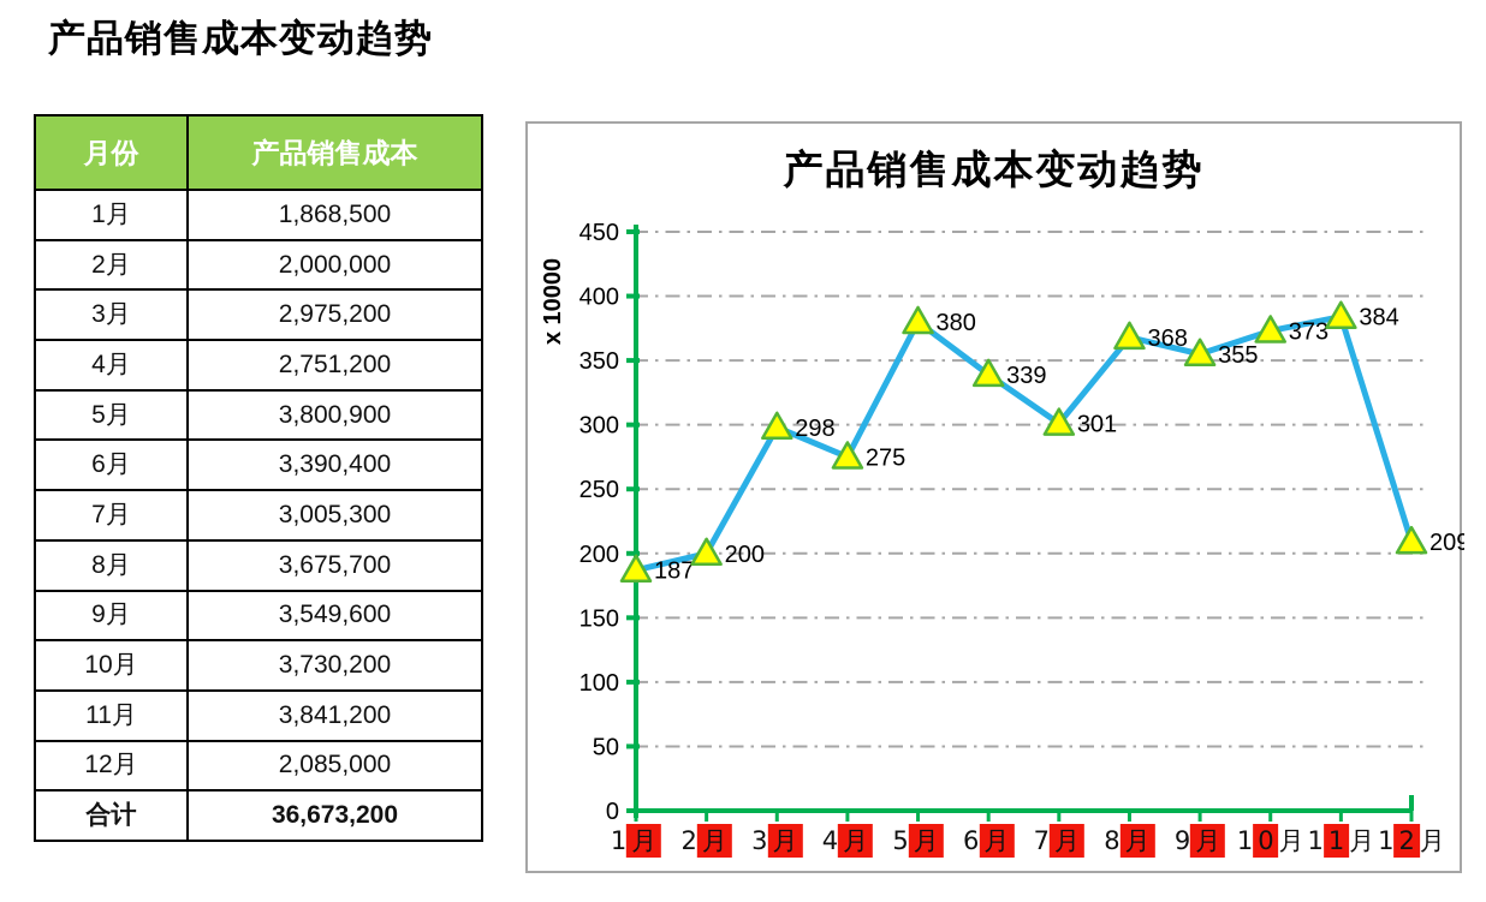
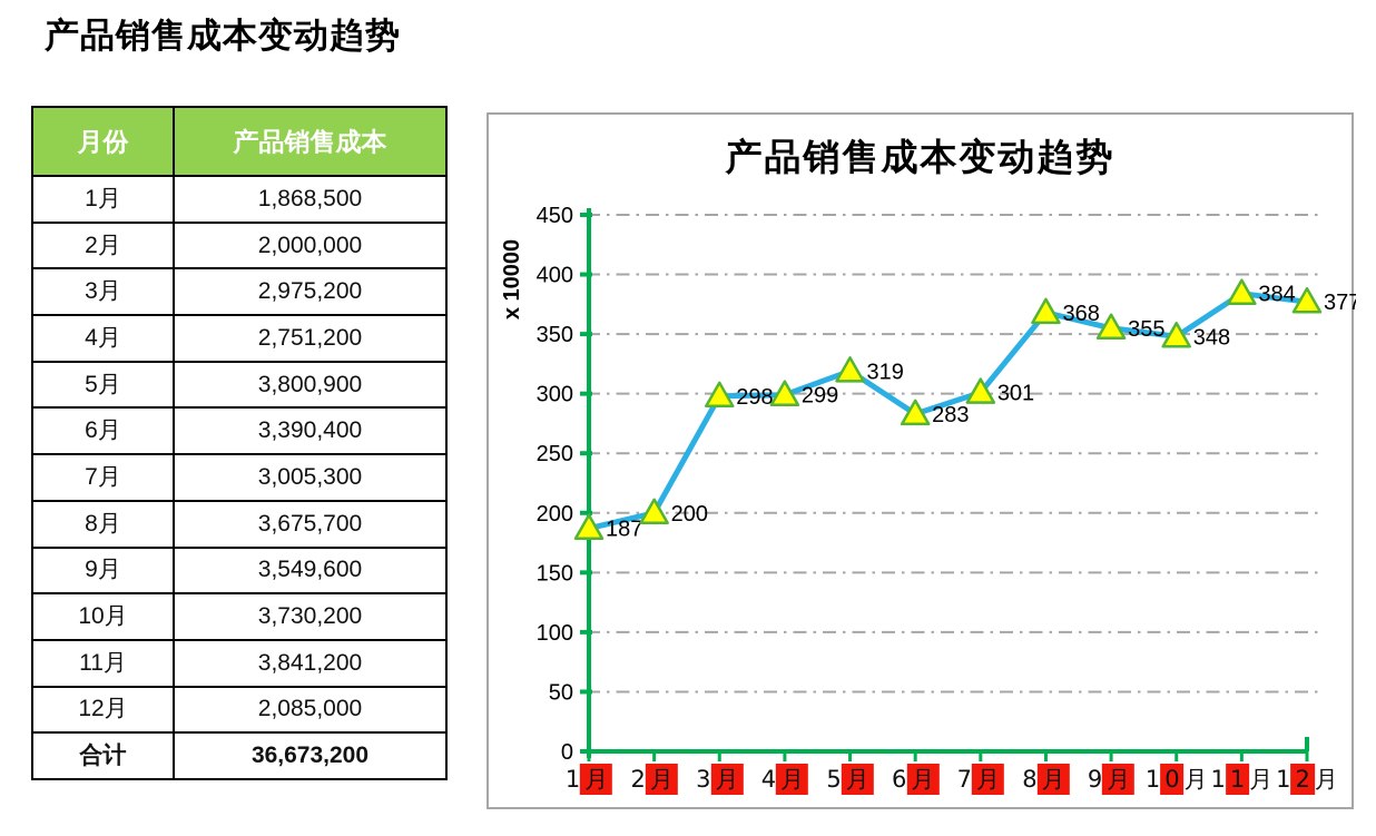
4月: 275 -> 299
5月: 380 -> 319
6月: 339 -> 283
10月: 373 -> 348
12月: 209 -> 377
